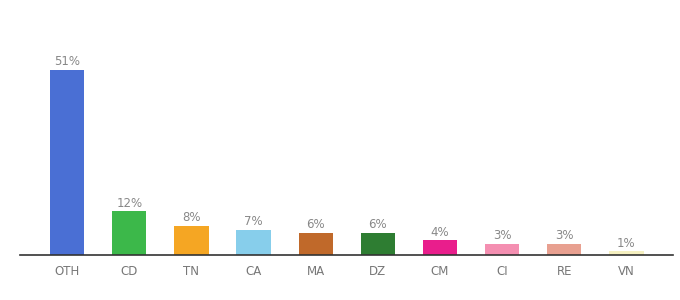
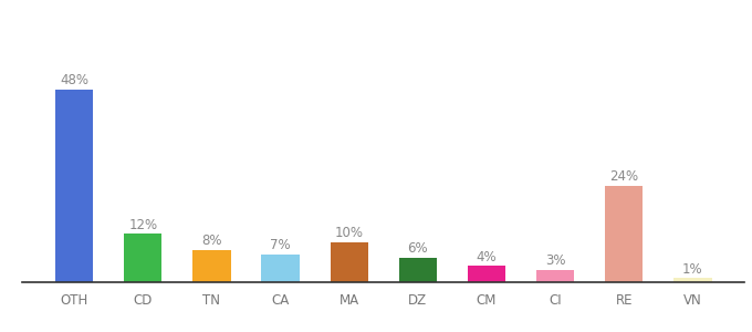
OTH: 51% -> 48%
MA: 6% -> 10%
RE: 3% -> 24%
